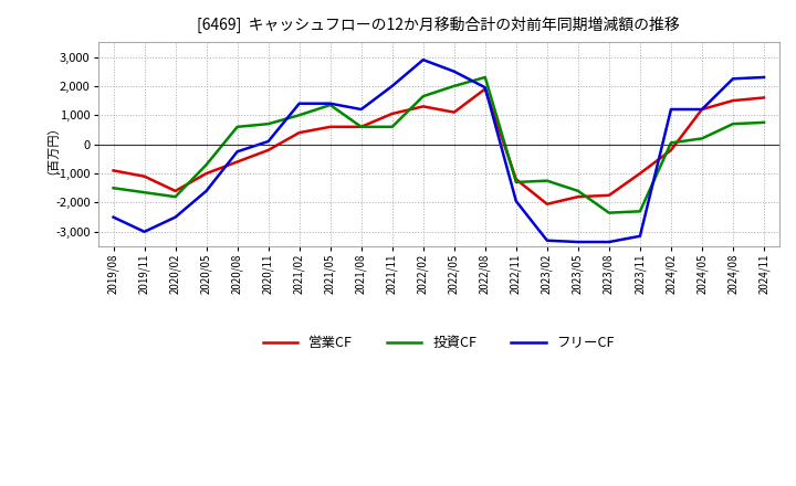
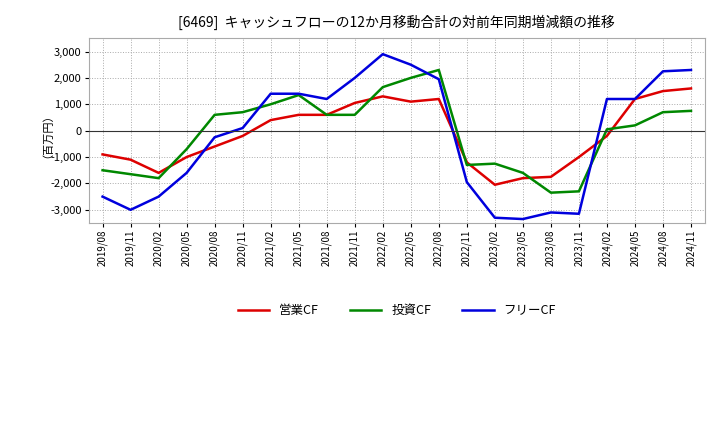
営業CF/2022/08: 1,900 -> 1,200
フリーCF/2023/08: -3,350 -> -3,100
